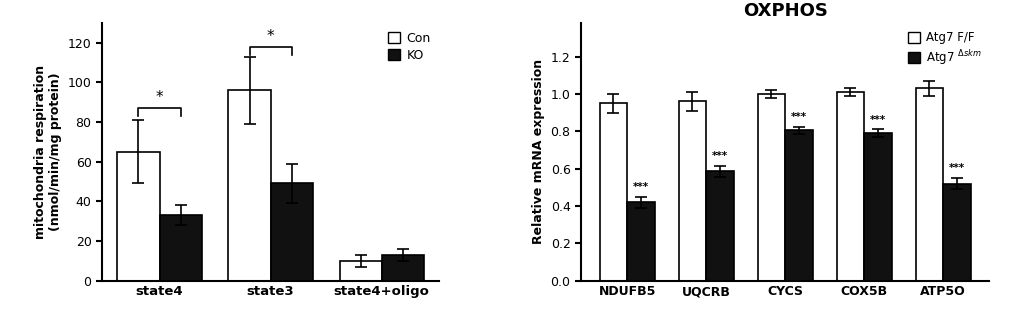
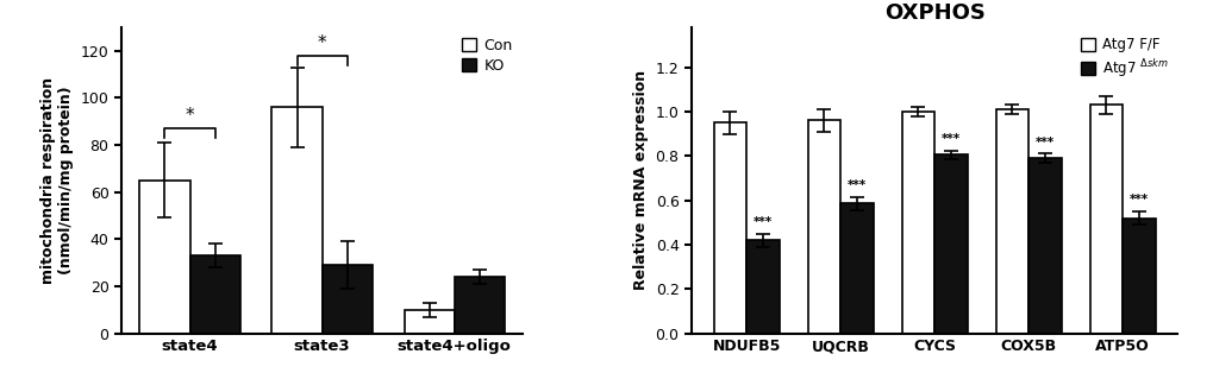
KO/state3: 49 -> 29
KO/state4+oligo: 13 -> 24
